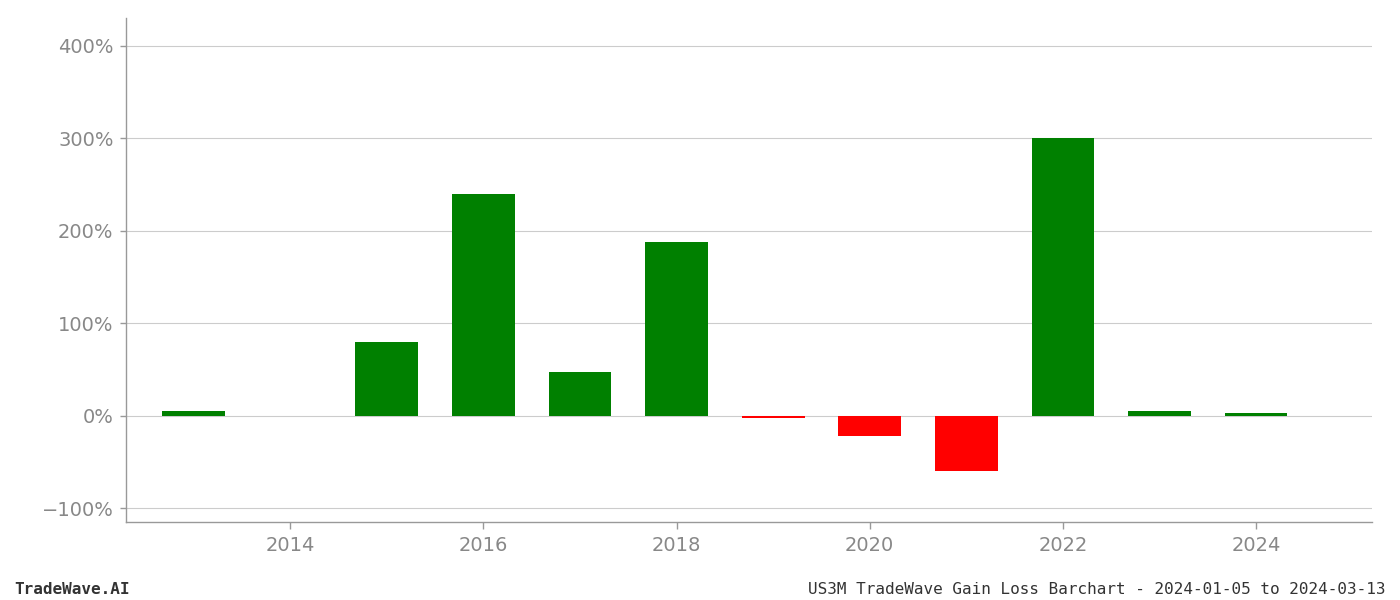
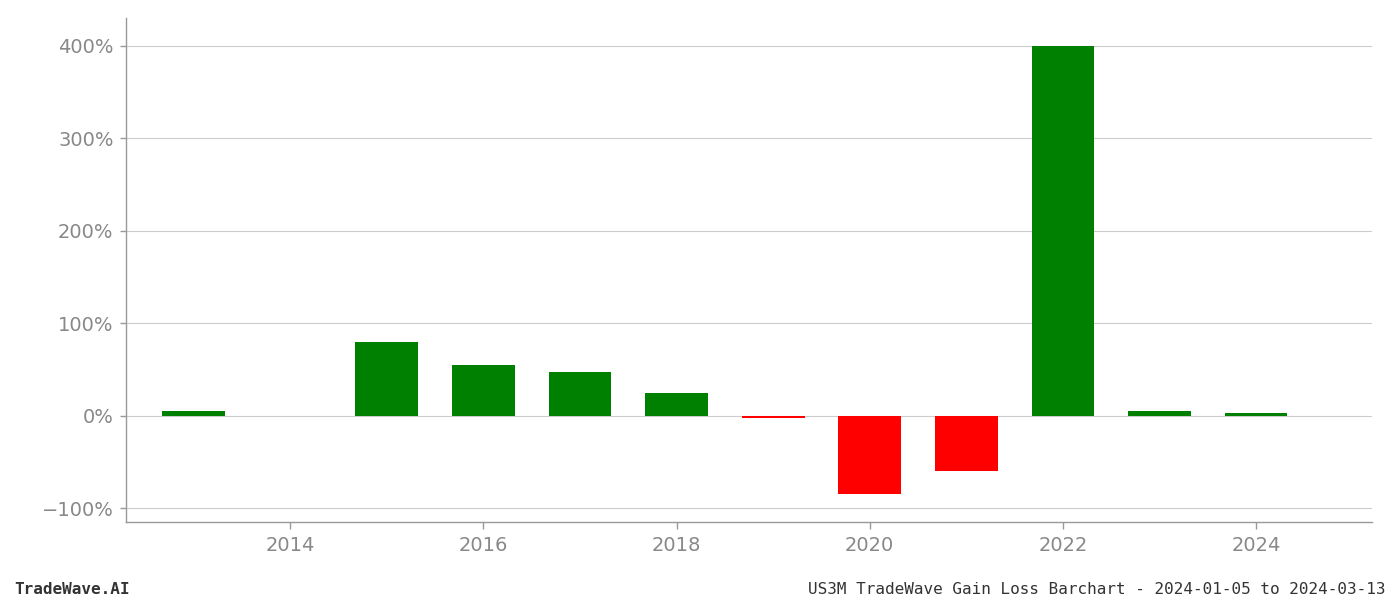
2016: 240% -> 55%
2018: 188% -> 25%
2020: -22% -> -85%
2022: 300% -> 400%
